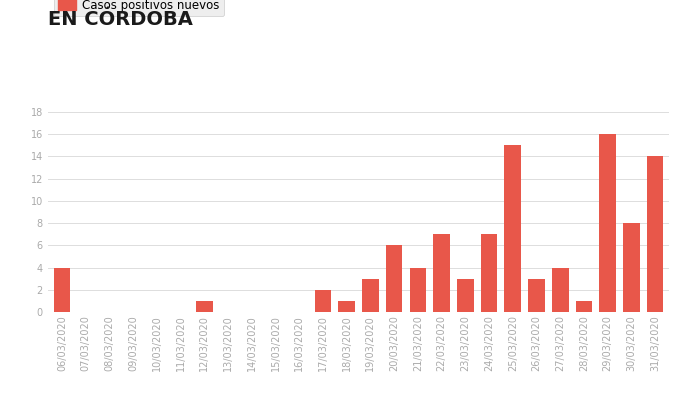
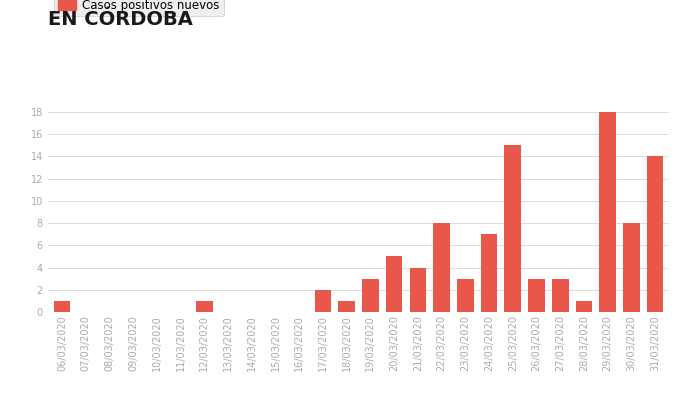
06/03/2020: 4 -> 1
20/03/2020: 6 -> 5
22/03/2020: 7 -> 8
27/03/2020: 4 -> 3
29/03/2020: 16 -> 18
